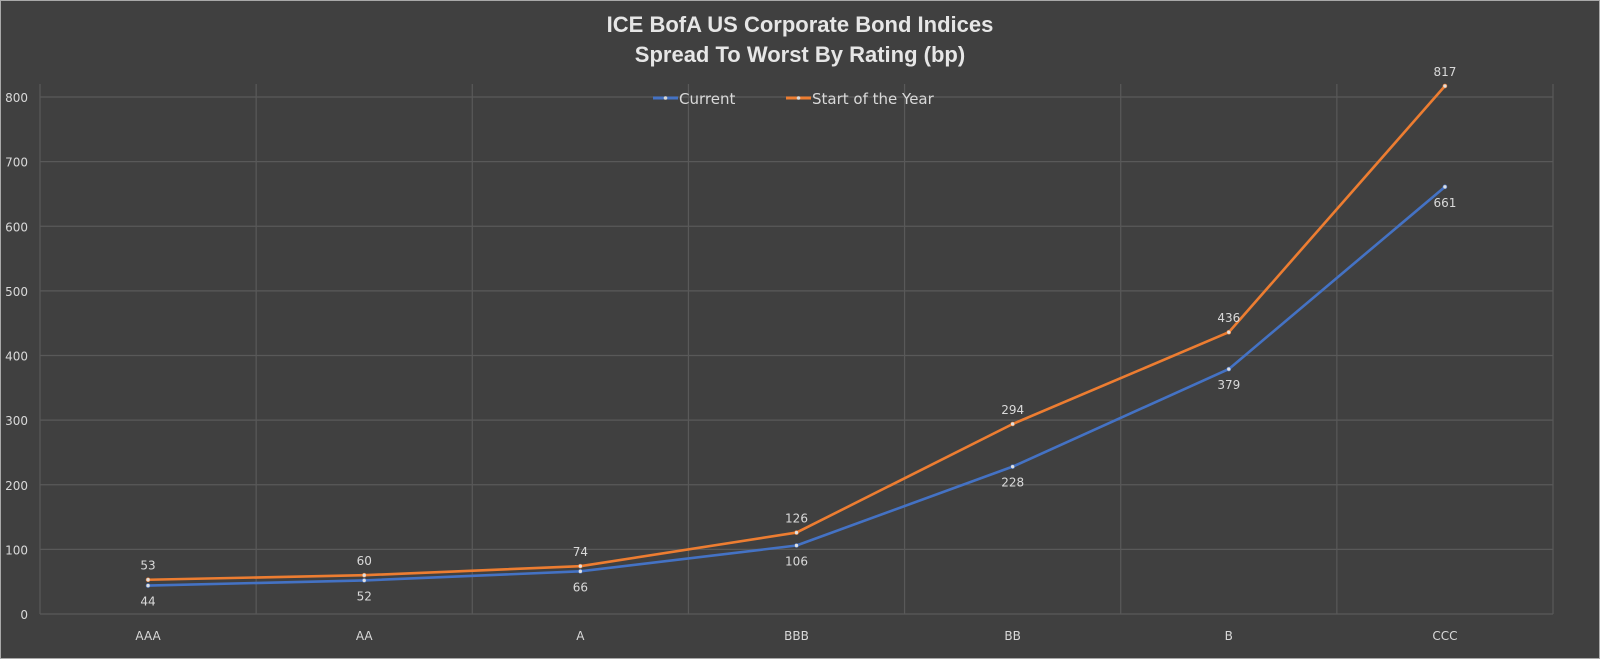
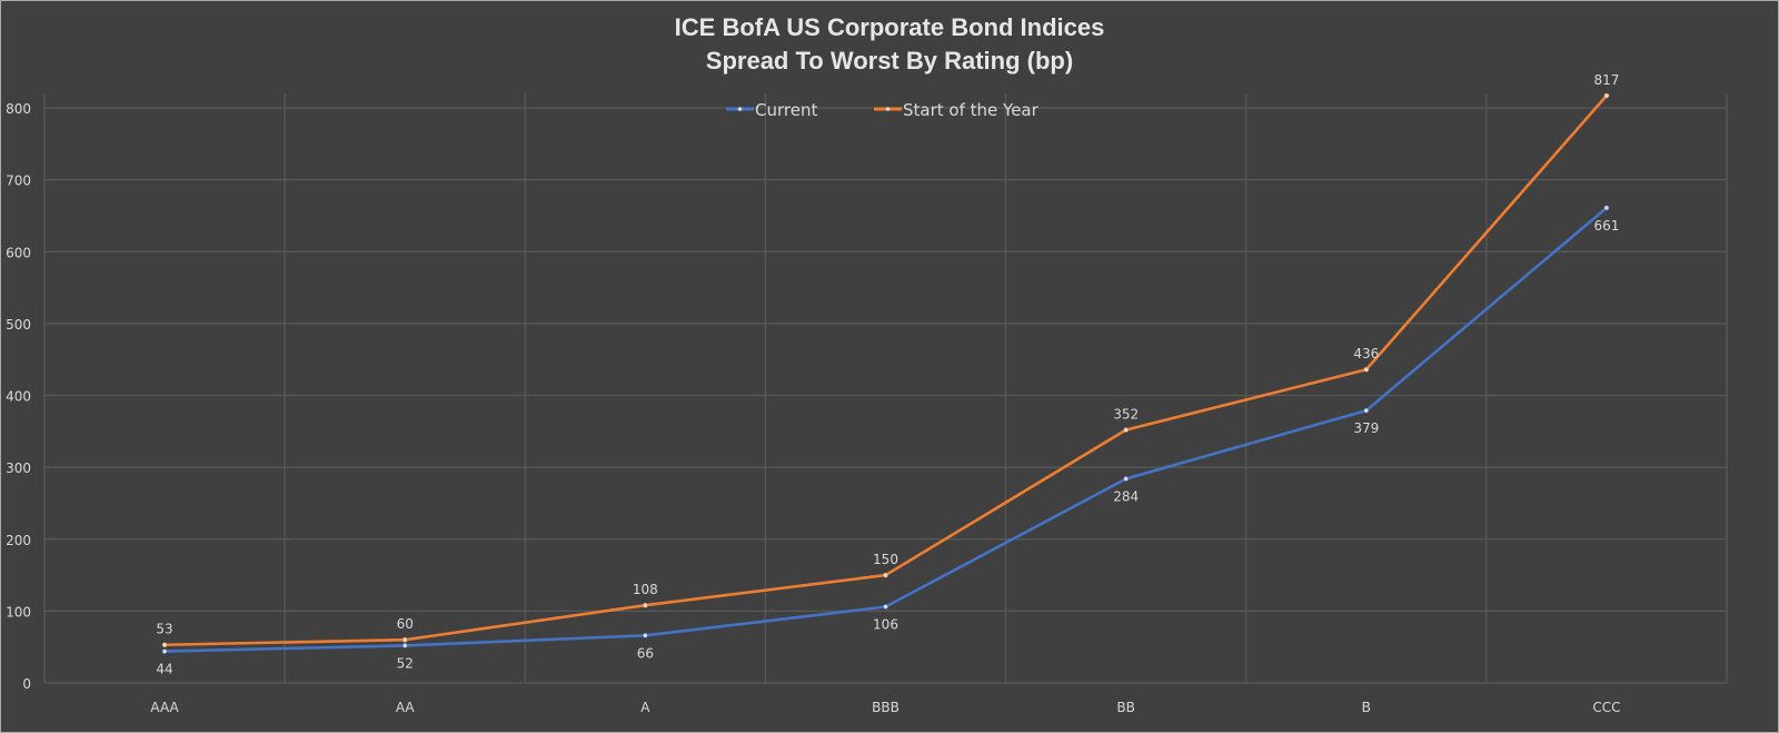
Start of the Year/A: 74 -> 108
Start of the Year/BBB: 126 -> 150
Current/BB: 228 -> 284
Start of the Year/BB: 294 -> 352
